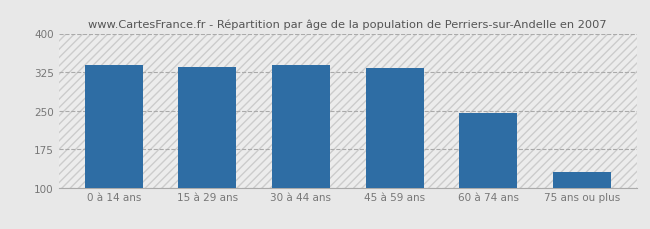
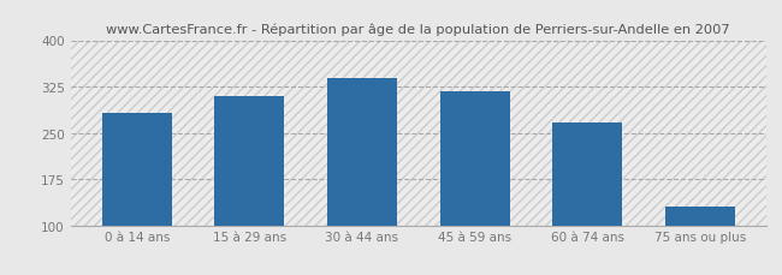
0 à 14 ans: 338 -> 282
15 à 29 ans: 335 -> 310
45 à 59 ans: 332 -> 318
60 à 74 ans: 246 -> 266
